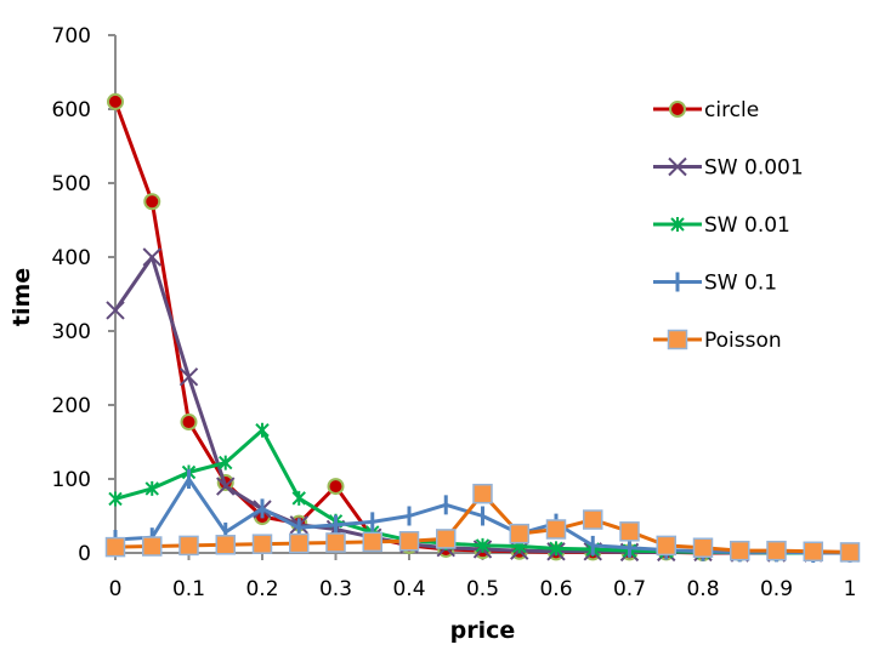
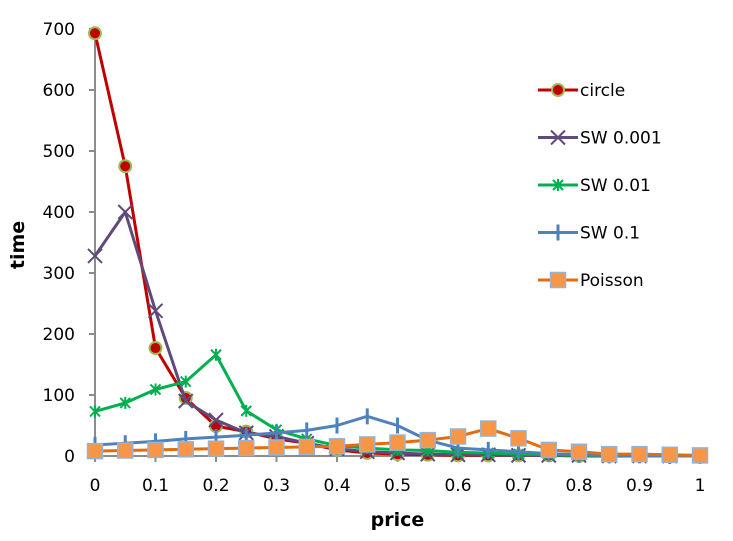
circle/0: 610 -> 690
SW 0.1/0.1: 100 -> 20
SW 0.1/0.2: 60 -> 30
circle/0.3: 90 -> 30
Poisson/0.5: 80 -> 20
SW 0.1/0.6: 40 -> 10
